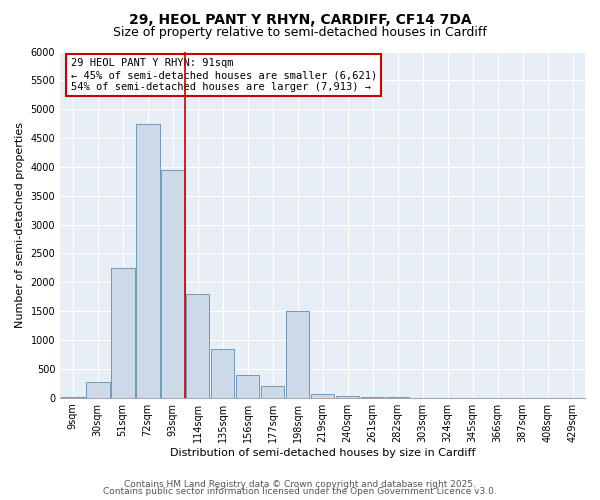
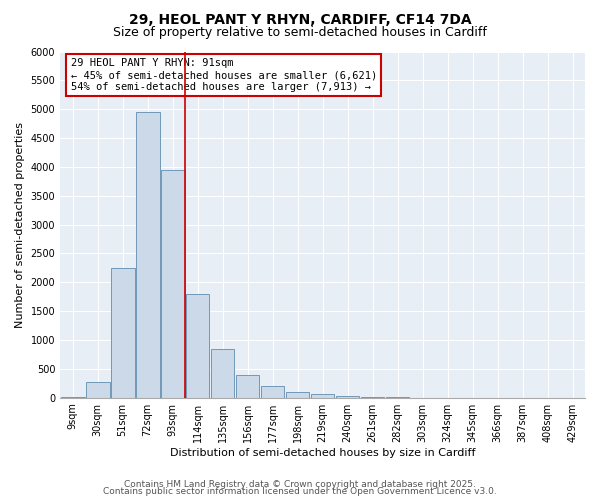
72sqm: 4740 -> 4950
198sqm: 1500 -> 100
